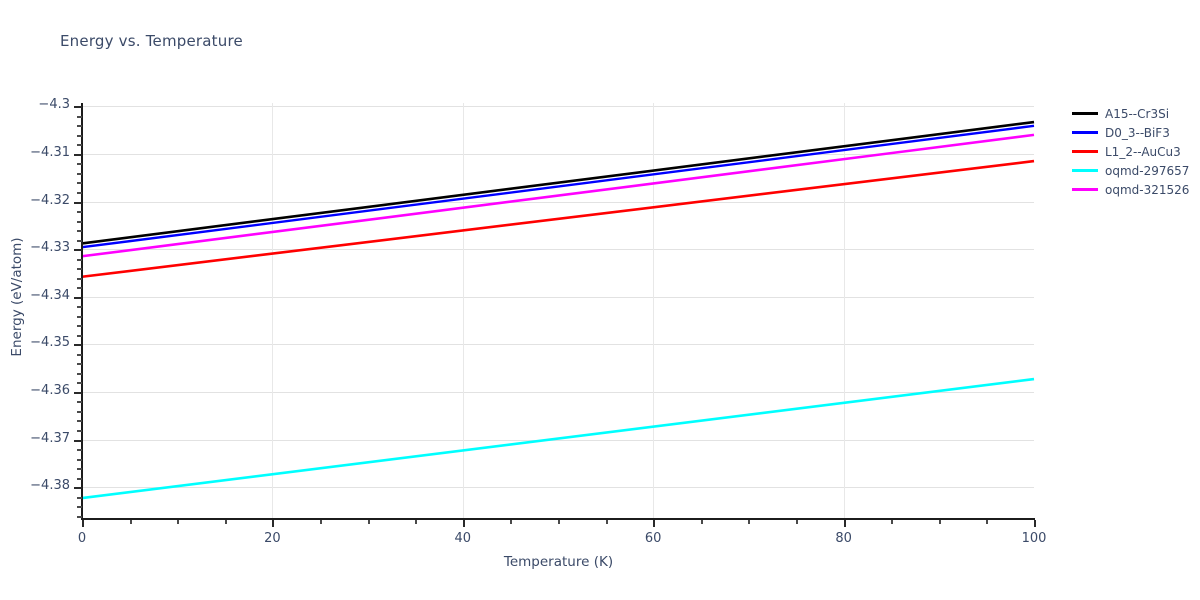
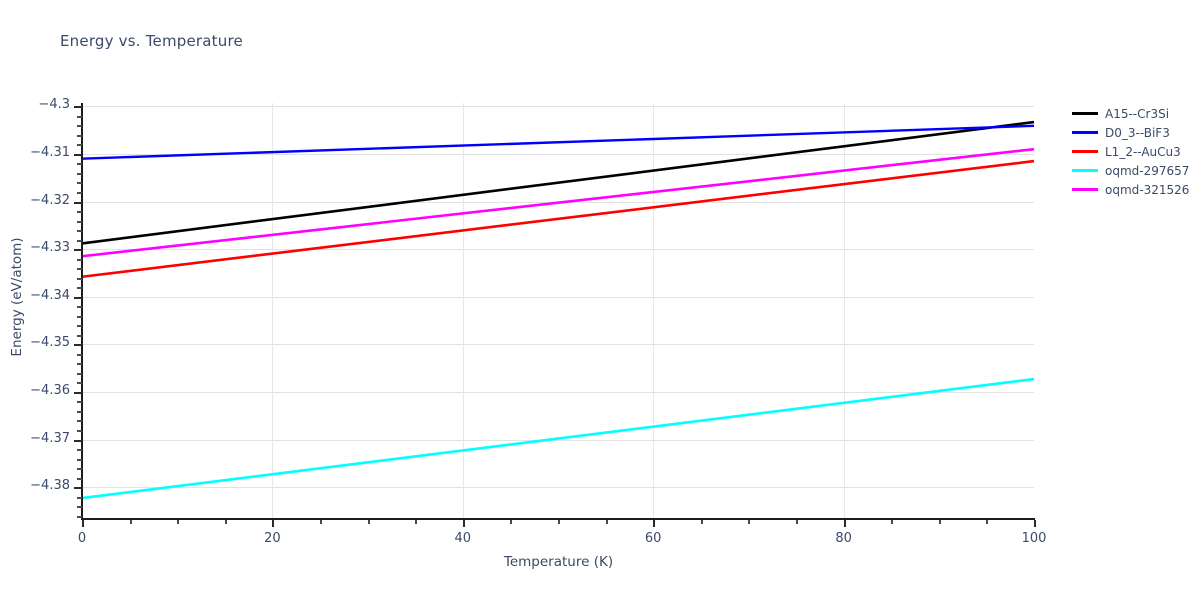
D0_3--BiF3/0: -4.330 -> -4.311
oqmd-321526/100: -4.306 -> -4.309
